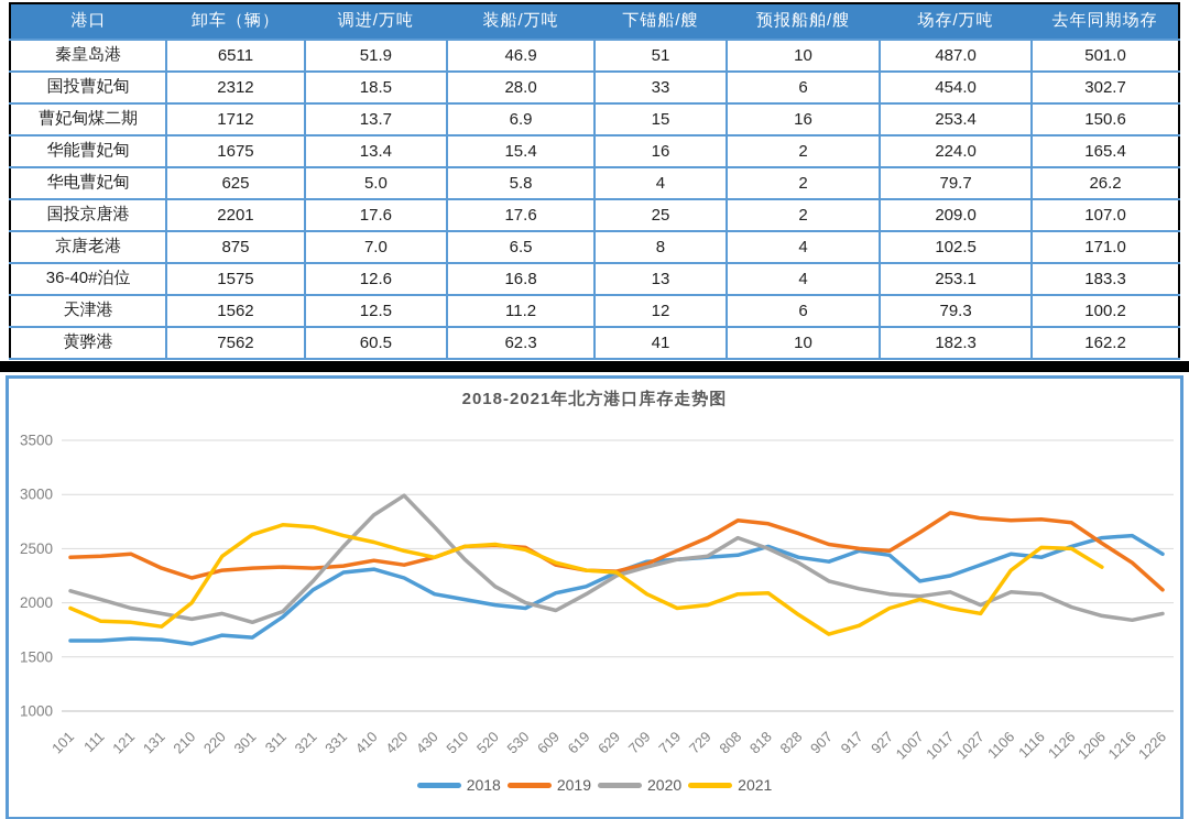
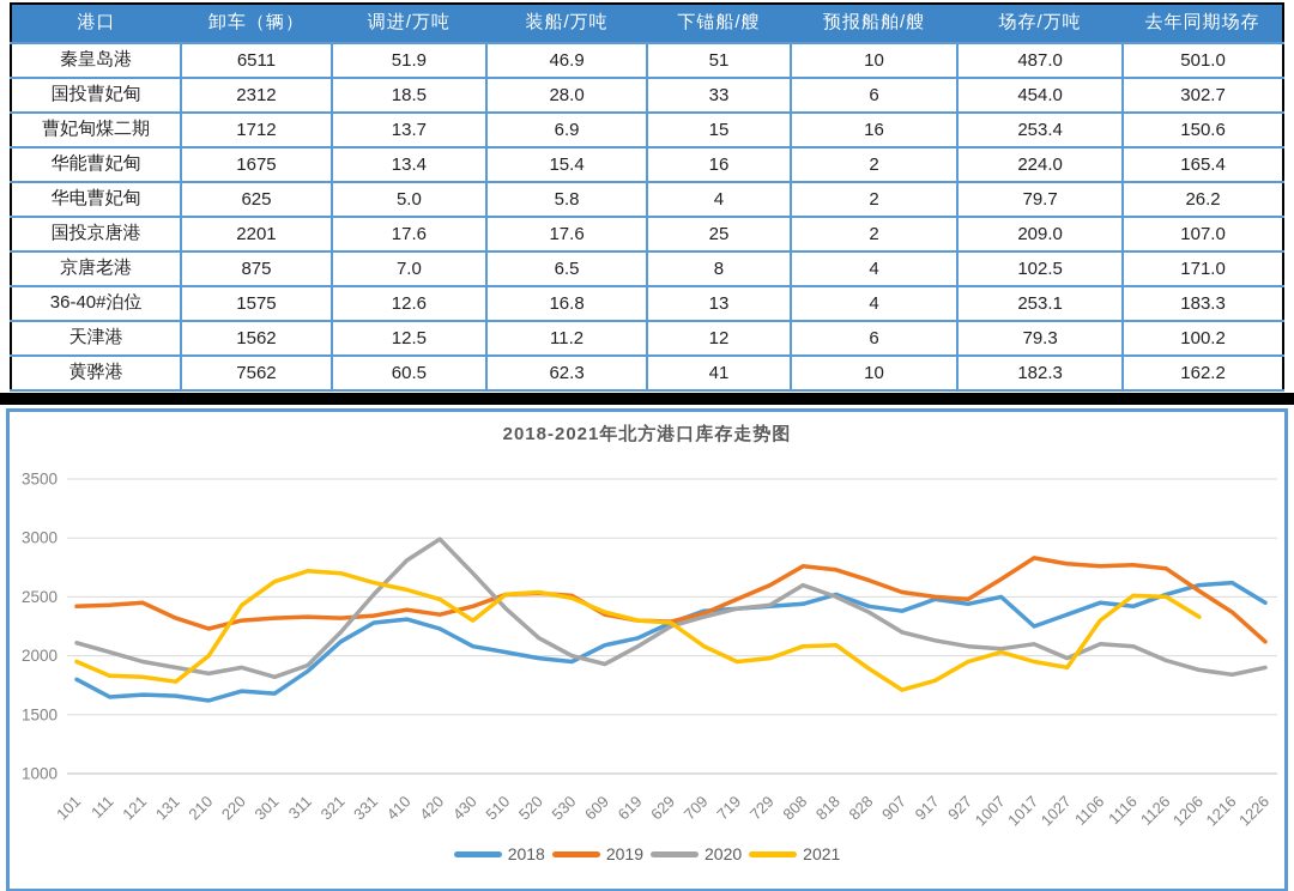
2018/101: 1600 -> 1800
2021/430: 2400 -> 2300
2018/1007: 2200 -> 2500
